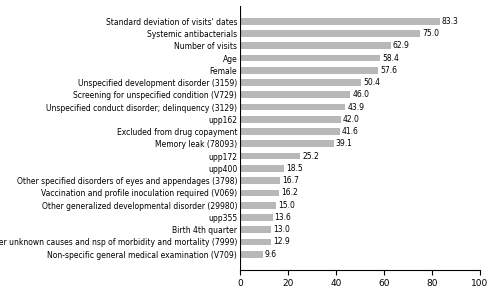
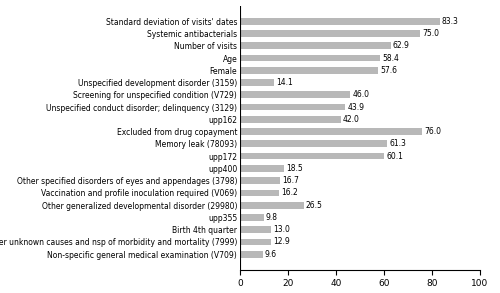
Unspecified development disorder (3159): 50.4 -> 14.1
Excluded from drug copayment: 41.6 -> 76.0
Memory leak (78093): 39.1 -> 61.3
upp172: 25.2 -> 60.1
Other generalized developmental disorder (29980): 15.0 -> 26.5
upp355: 13.6 -> 9.8
